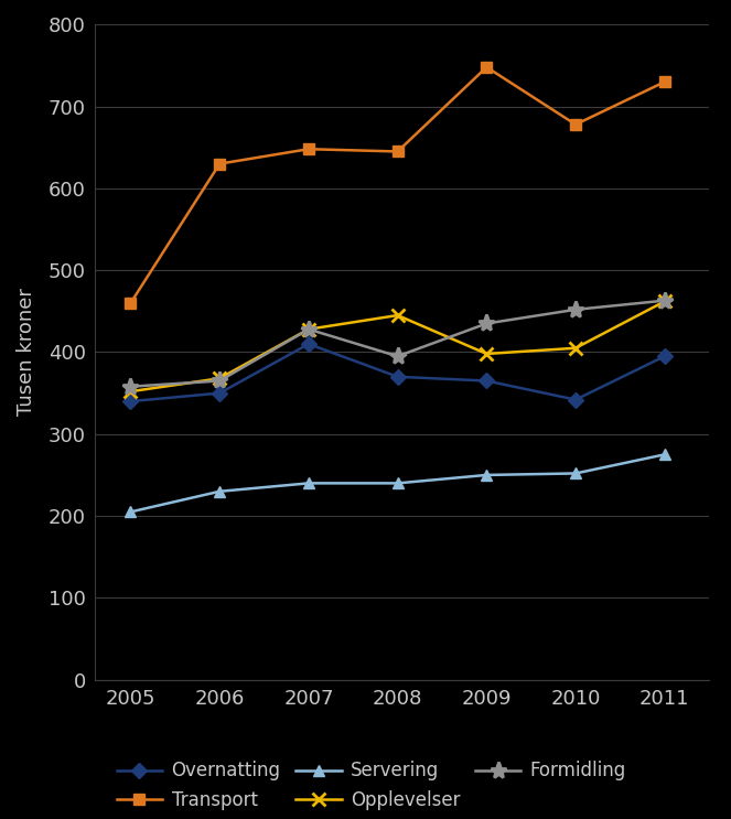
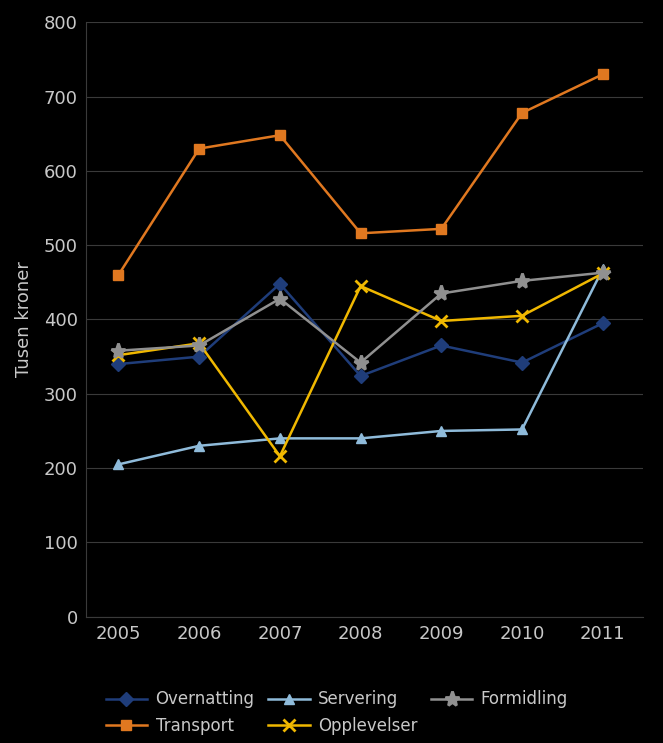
Overnatting/2007: 410 -> 448
Opplevelser/2007: 428 -> 216
Overnatting/2008: 370 -> 324
Transport/2008: 645 -> 516
Formidling/2008: 395 -> 342
Transport/2009: 748 -> 522
Servering/2011: 275 -> 468
